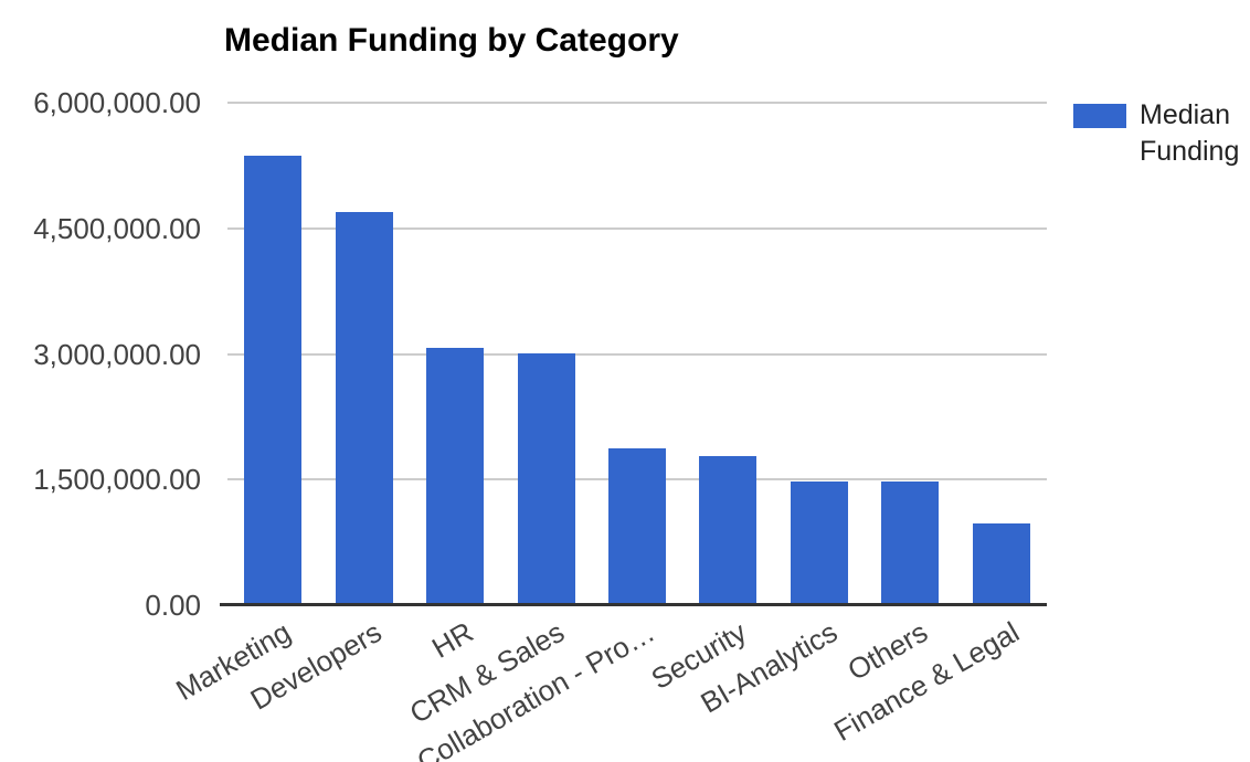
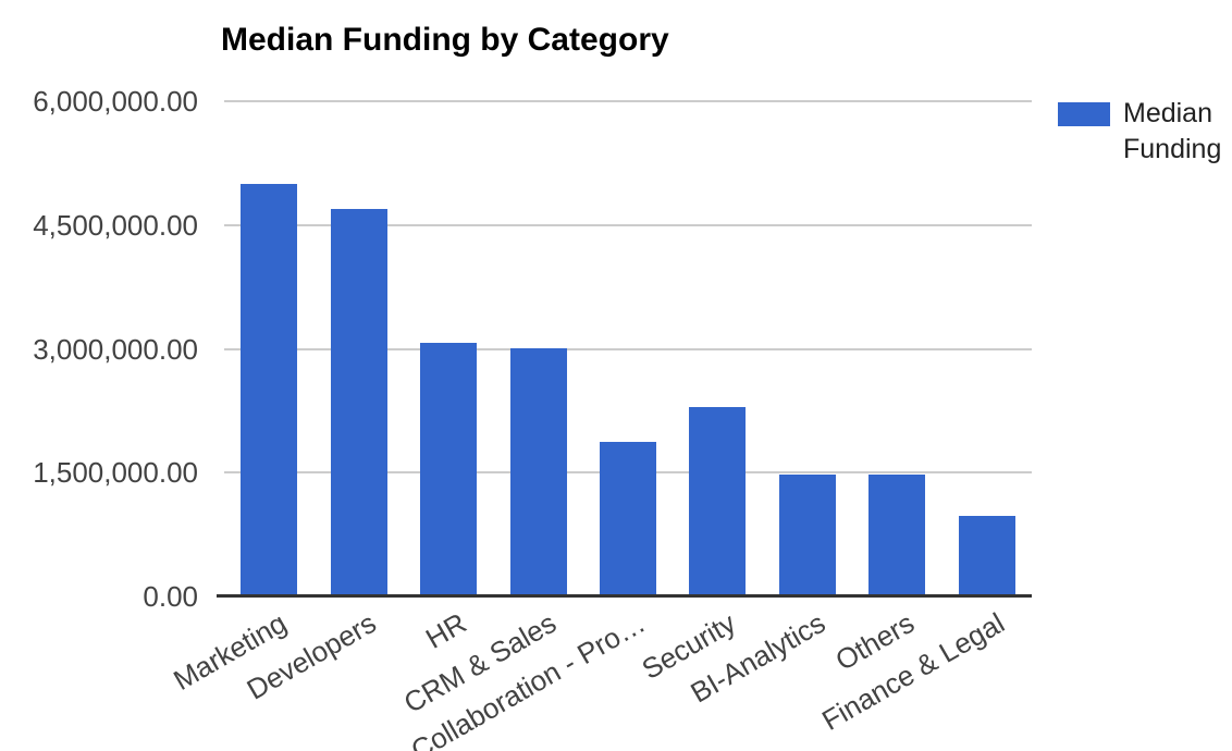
Marketing: 5400000 -> 5000000
Security: 1800000 -> 2300000
